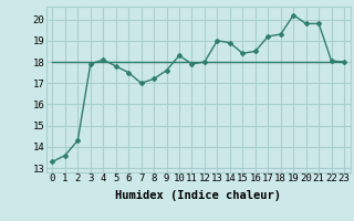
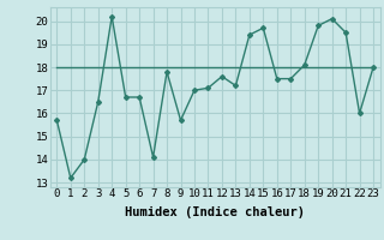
0: 13.3 -> 15.7
1: 13.6 -> 13.2
2: 14.3 -> 14.0
3: 17.9 -> 16.5
4: 18.1 -> 20.2
5: 17.8 -> 16.7
6: 17.5 -> 16.7
7: 17.0 -> 14.1
8: 17.2 -> 17.8
9: 17.6 -> 15.7
10: 18.3 -> 17.0
11: 17.9 -> 17.1
12: 18.0 -> 17.6
13: 19.0 -> 17.2
14: 18.9 -> 19.4
15: 18.4 -> 19.7
16: 18.5 -> 17.5
17: 19.2 -> 17.5
18: 19.3 -> 18.1
19: 20.2 -> 19.8
20: 19.8 -> 20.1
21: 19.8 -> 19.5
22: 18.1 -> 16.0
